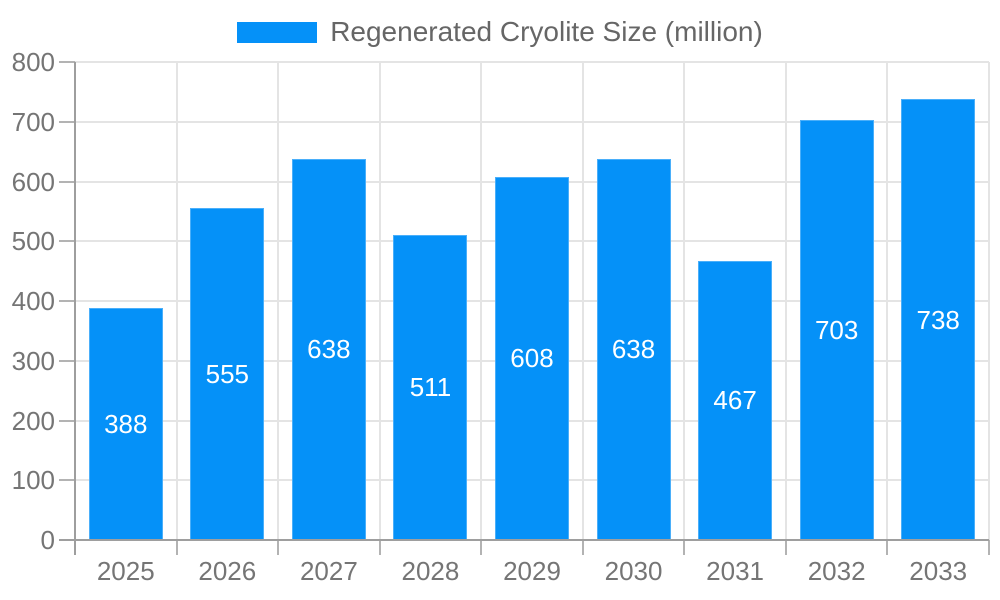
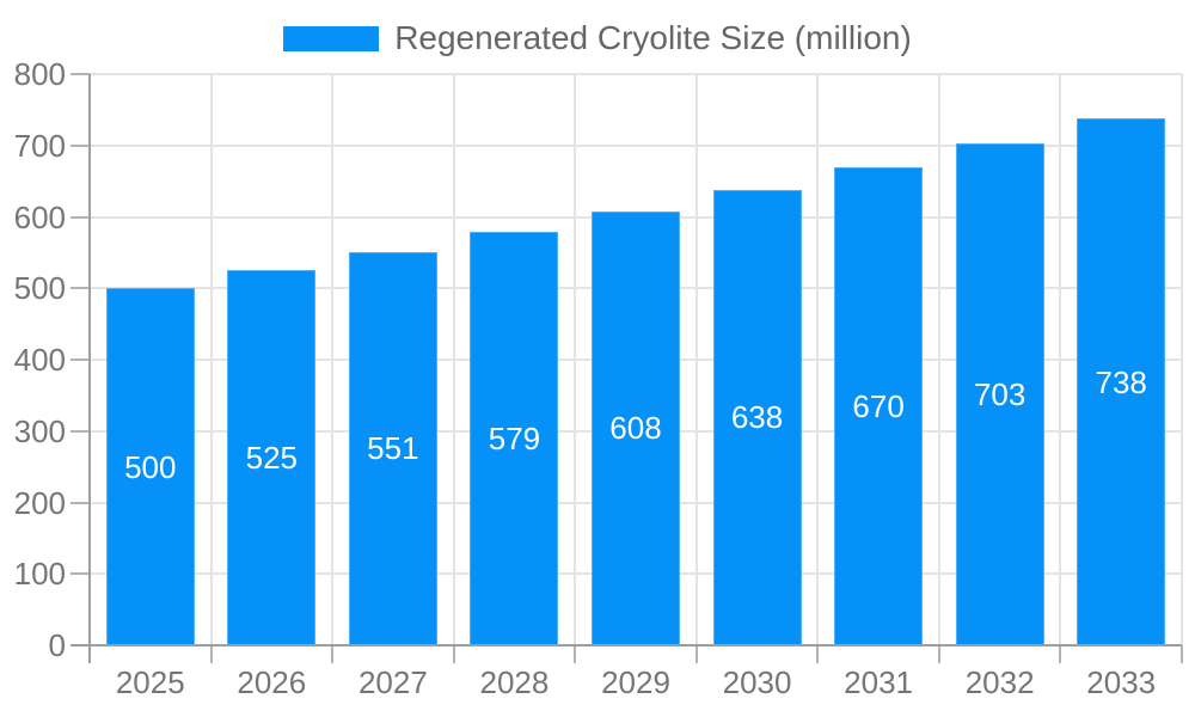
2025: 388 -> 500
2026: 555 -> 525
2027: 638 -> 551
2028: 511 -> 579
2031: 467 -> 670
